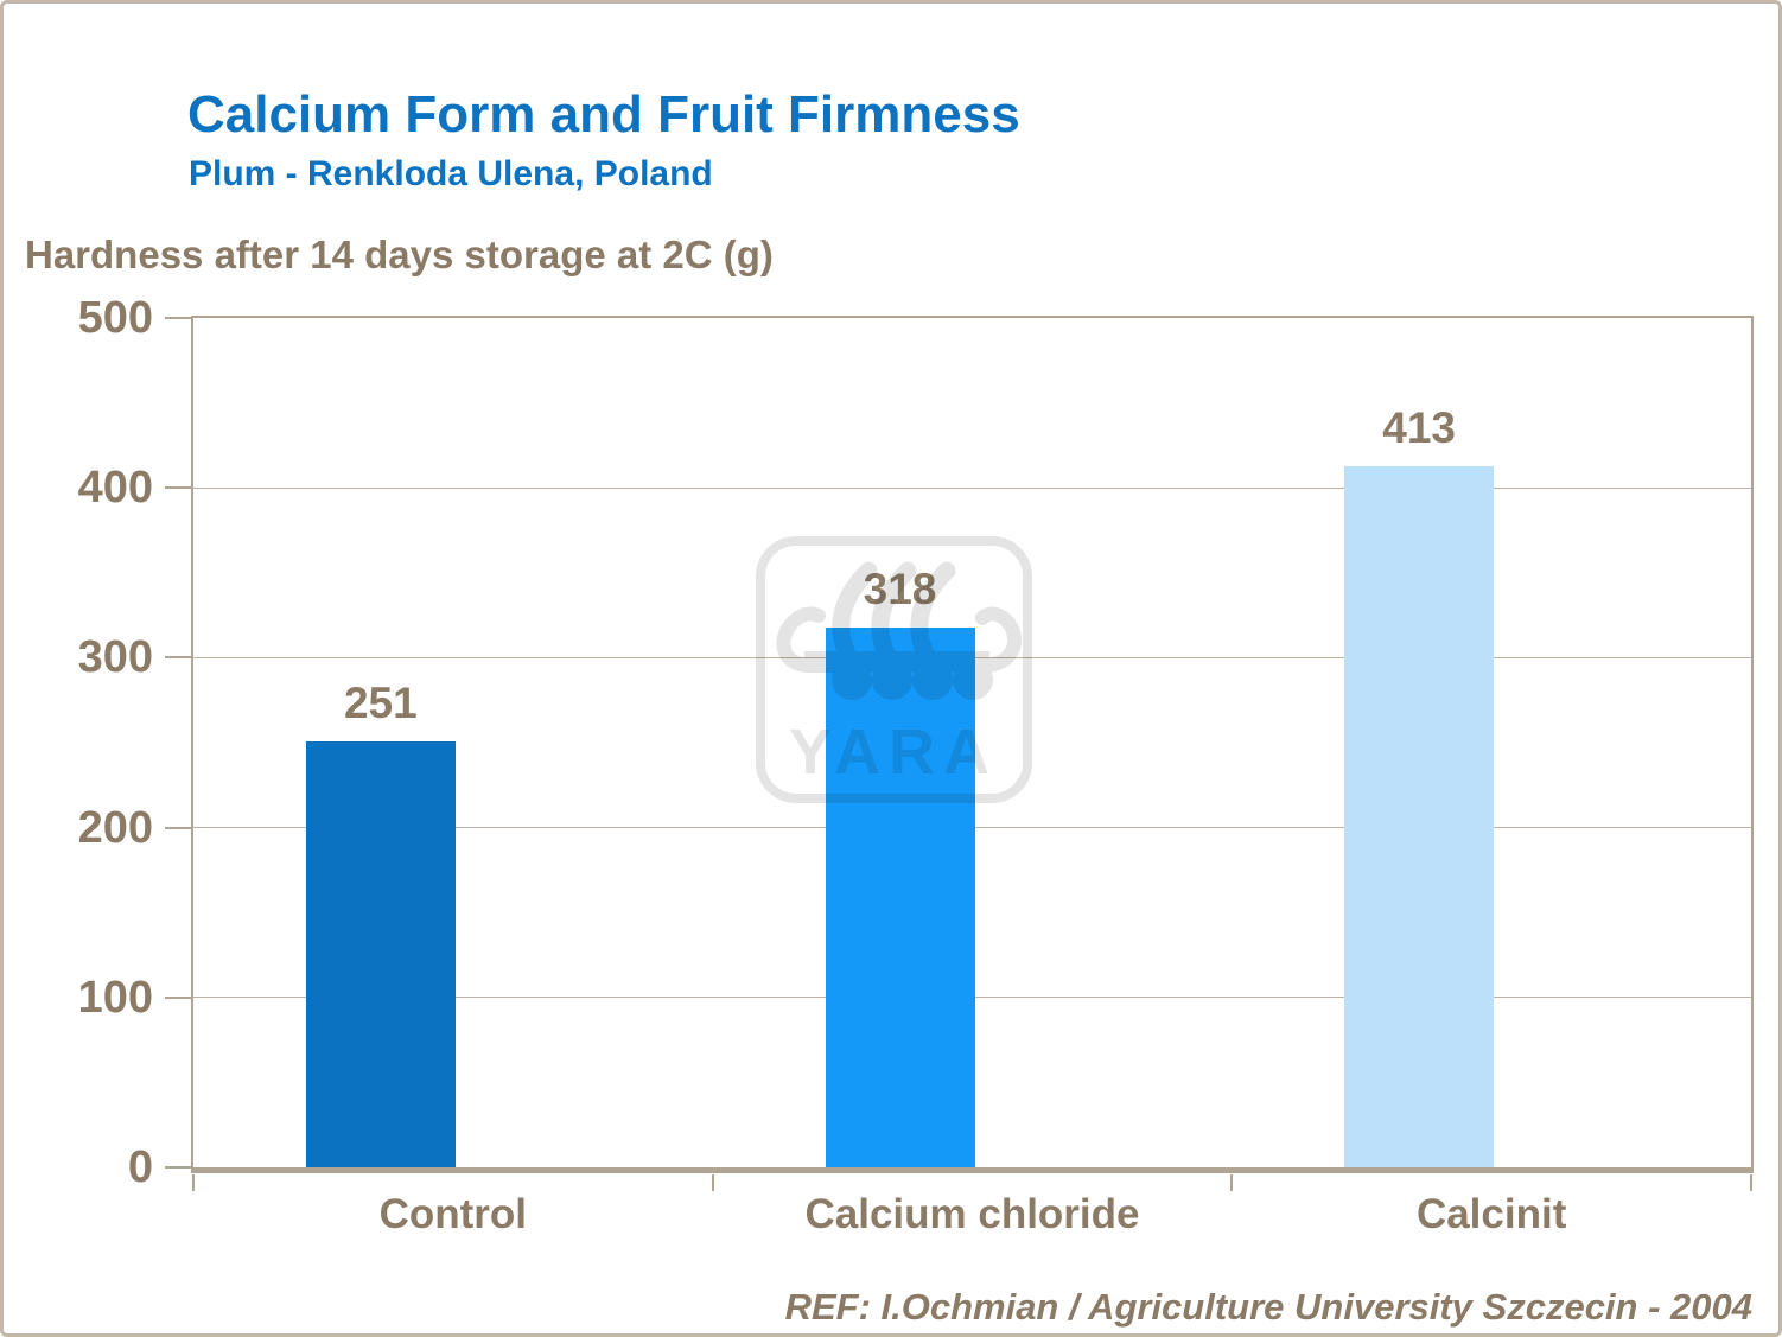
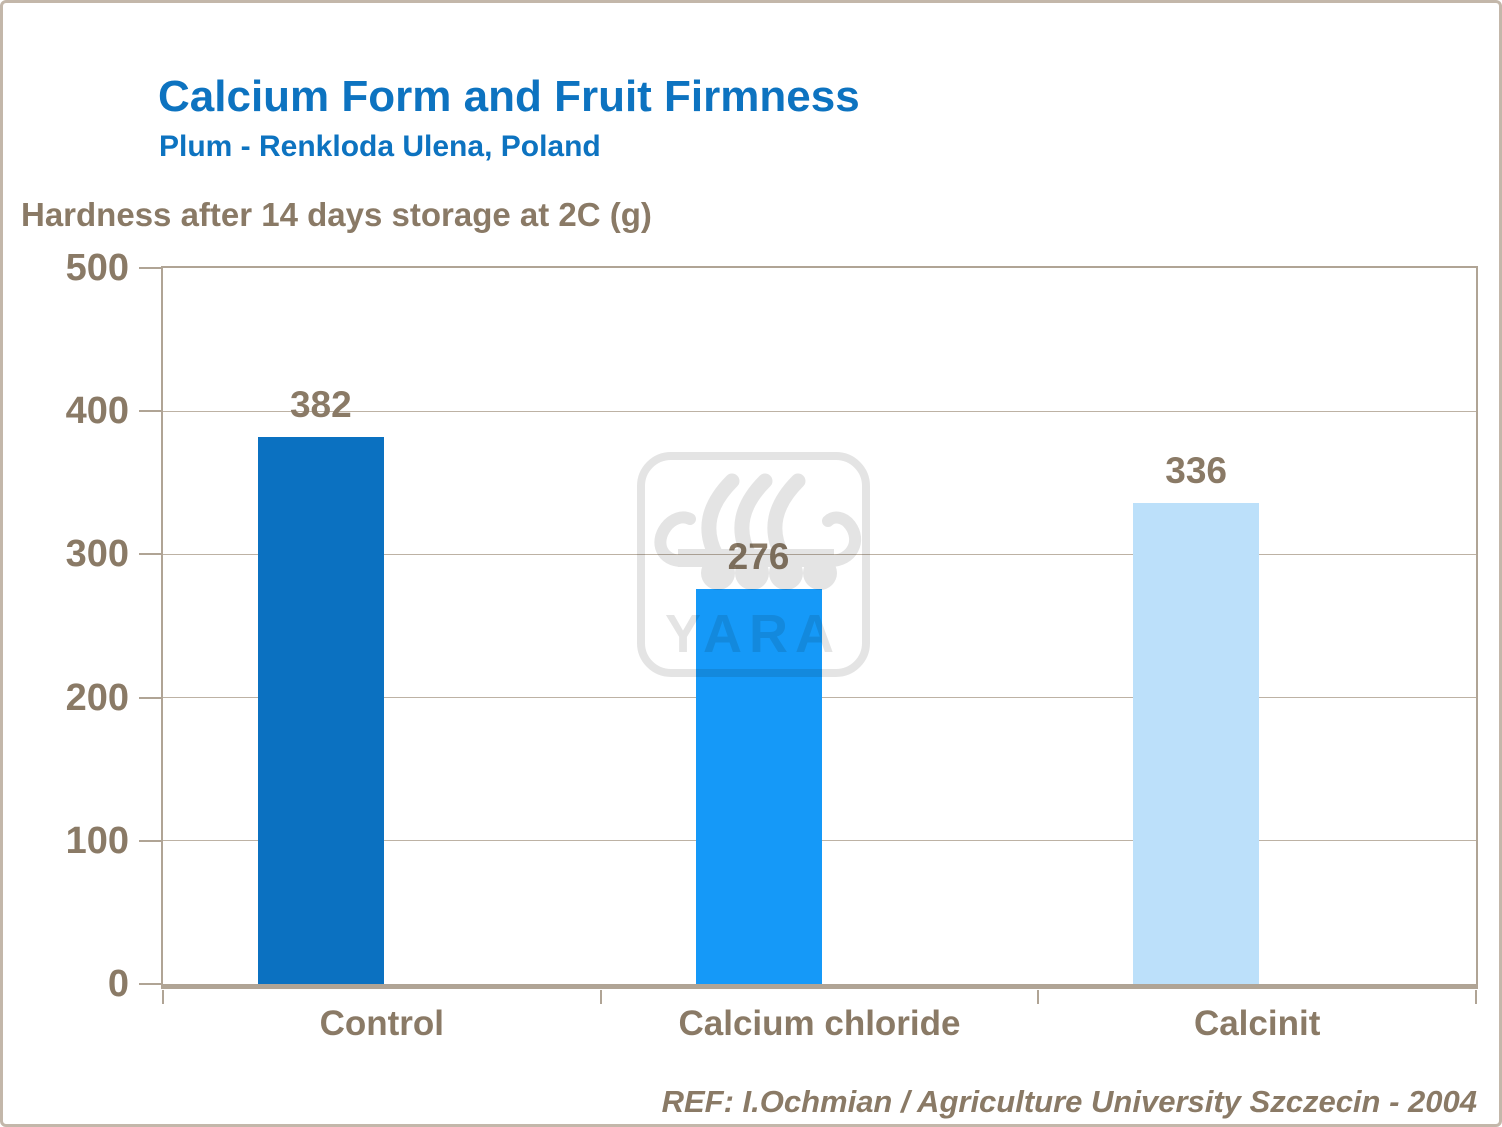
Control: 251 -> 382
Calcium chloride: 318 -> 276
Calcinit: 413 -> 336
